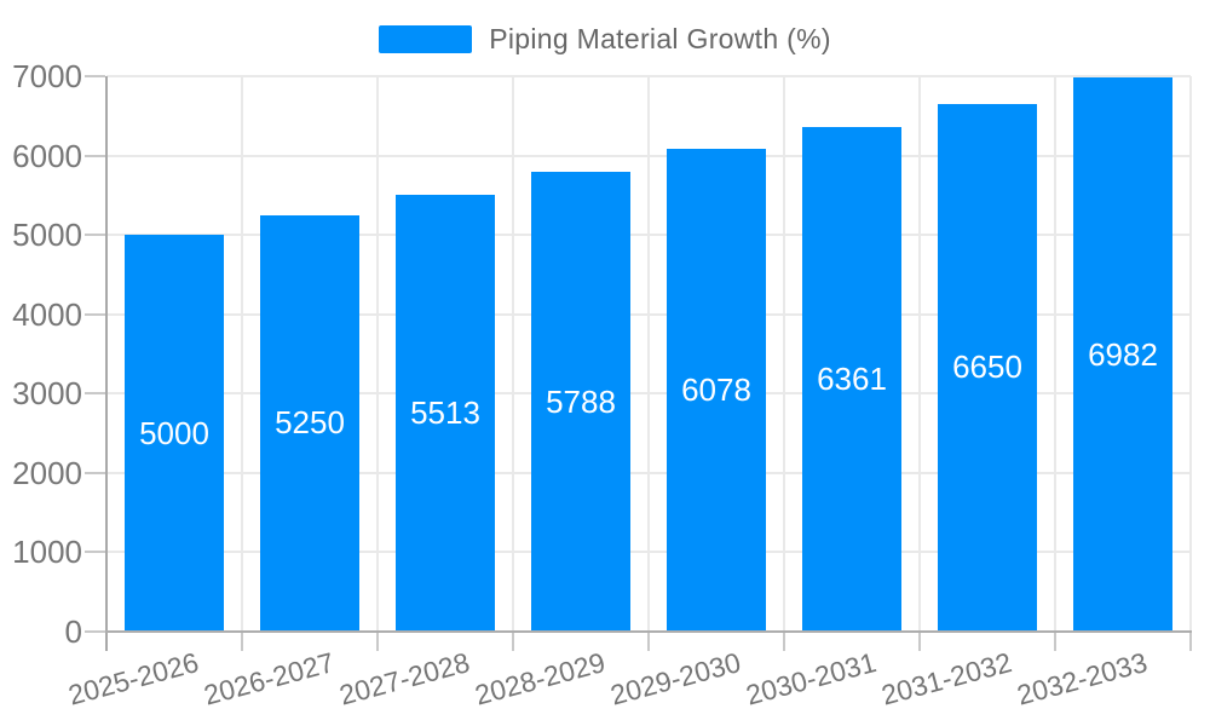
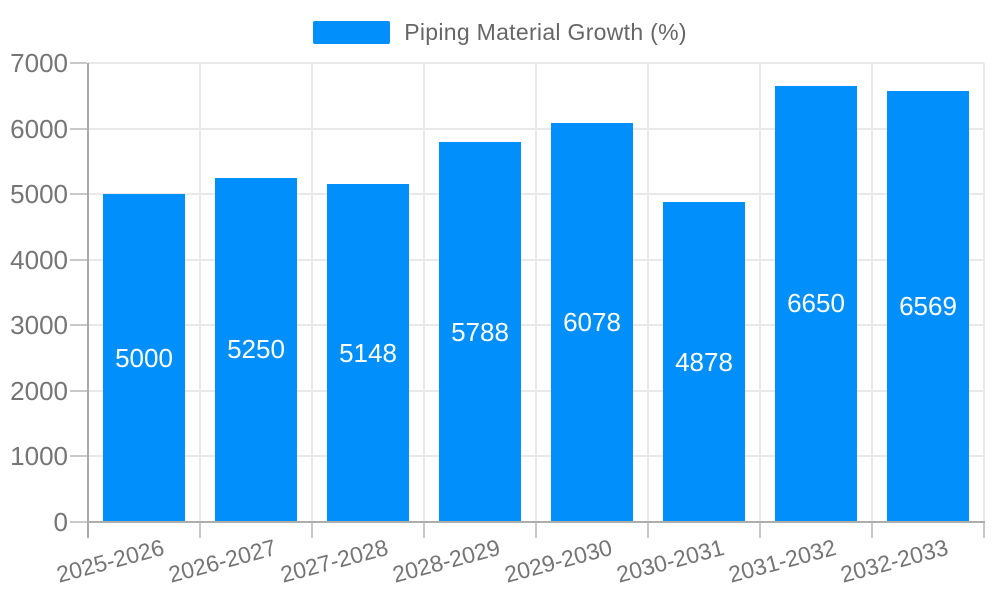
2027-2028: 5513 -> 5148
2030-2031: 6361 -> 4878
2032-2033: 6982 -> 6569
